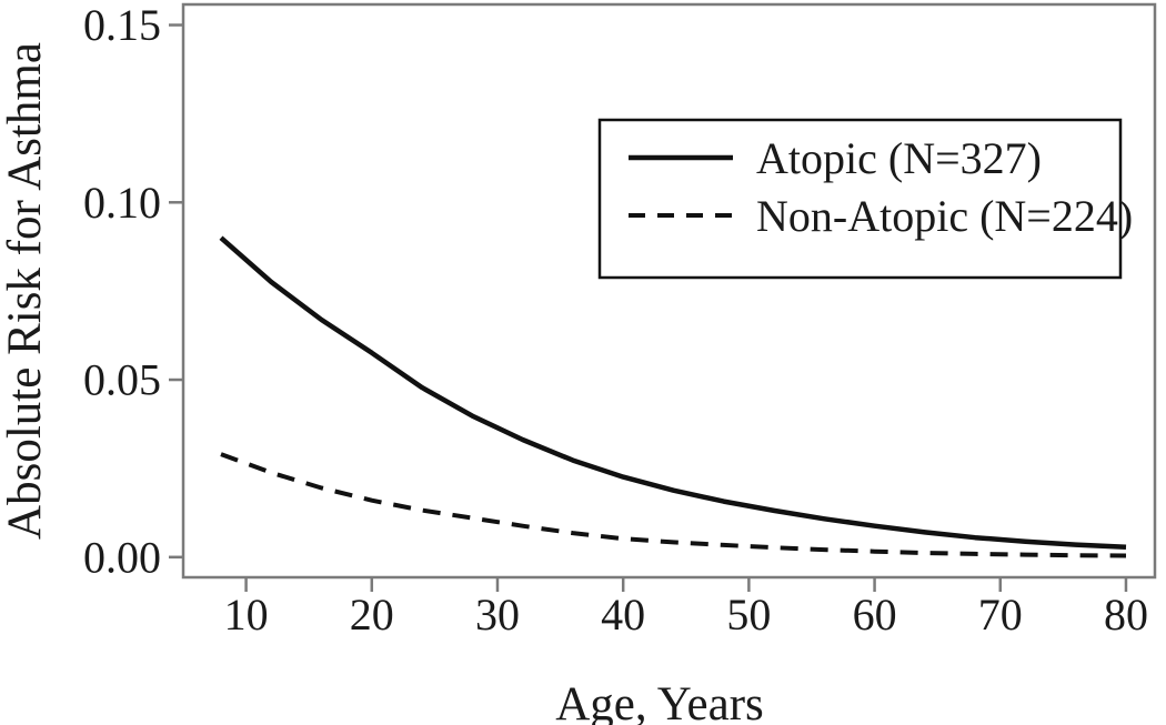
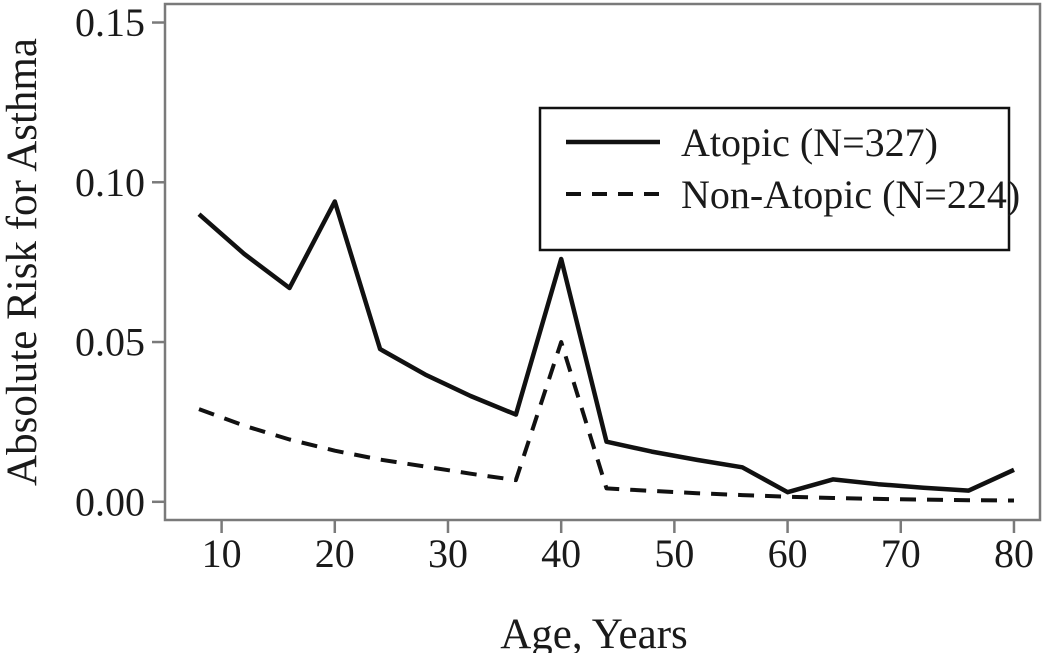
Atopic (N=327)/20: 0.058 -> 0.094
Atopic (N=327)/40: 0.023 -> 0.076
Non-Atopic (N=224)/40: 0.005 -> 0.050
Atopic (N=327)/60: 0.009 -> 0.003
Atopic (N=327)/80: 0.003 -> 0.010
